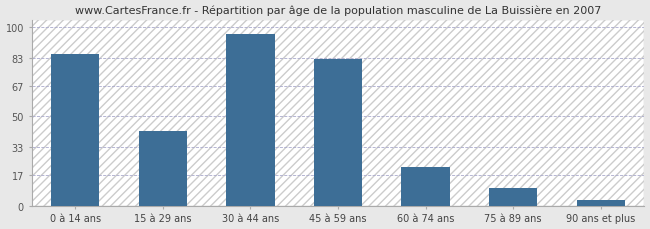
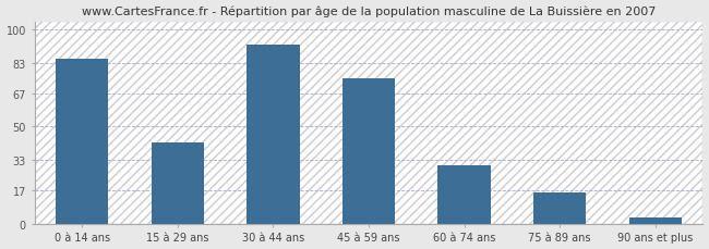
30 à 44 ans: 96 -> 92
45 à 59 ans: 82 -> 75
60 à 74 ans: 22 -> 30
75 à 89 ans: 10 -> 16
